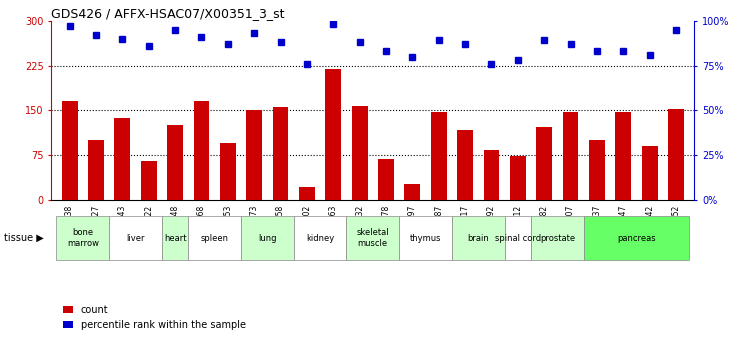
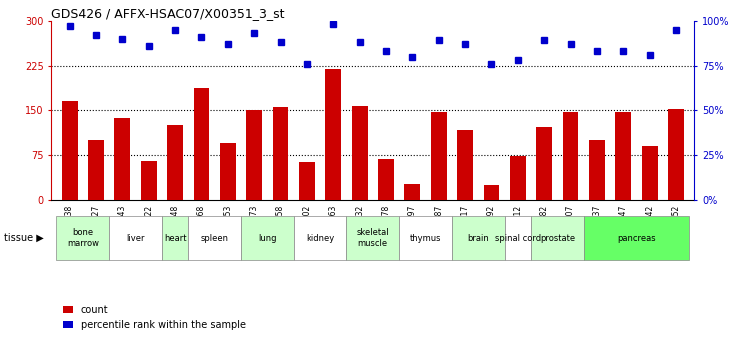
count/GSM12668: 165 -> 188
count/GSM12702: 22 -> 64
count/GSM12692: 83 -> 26
